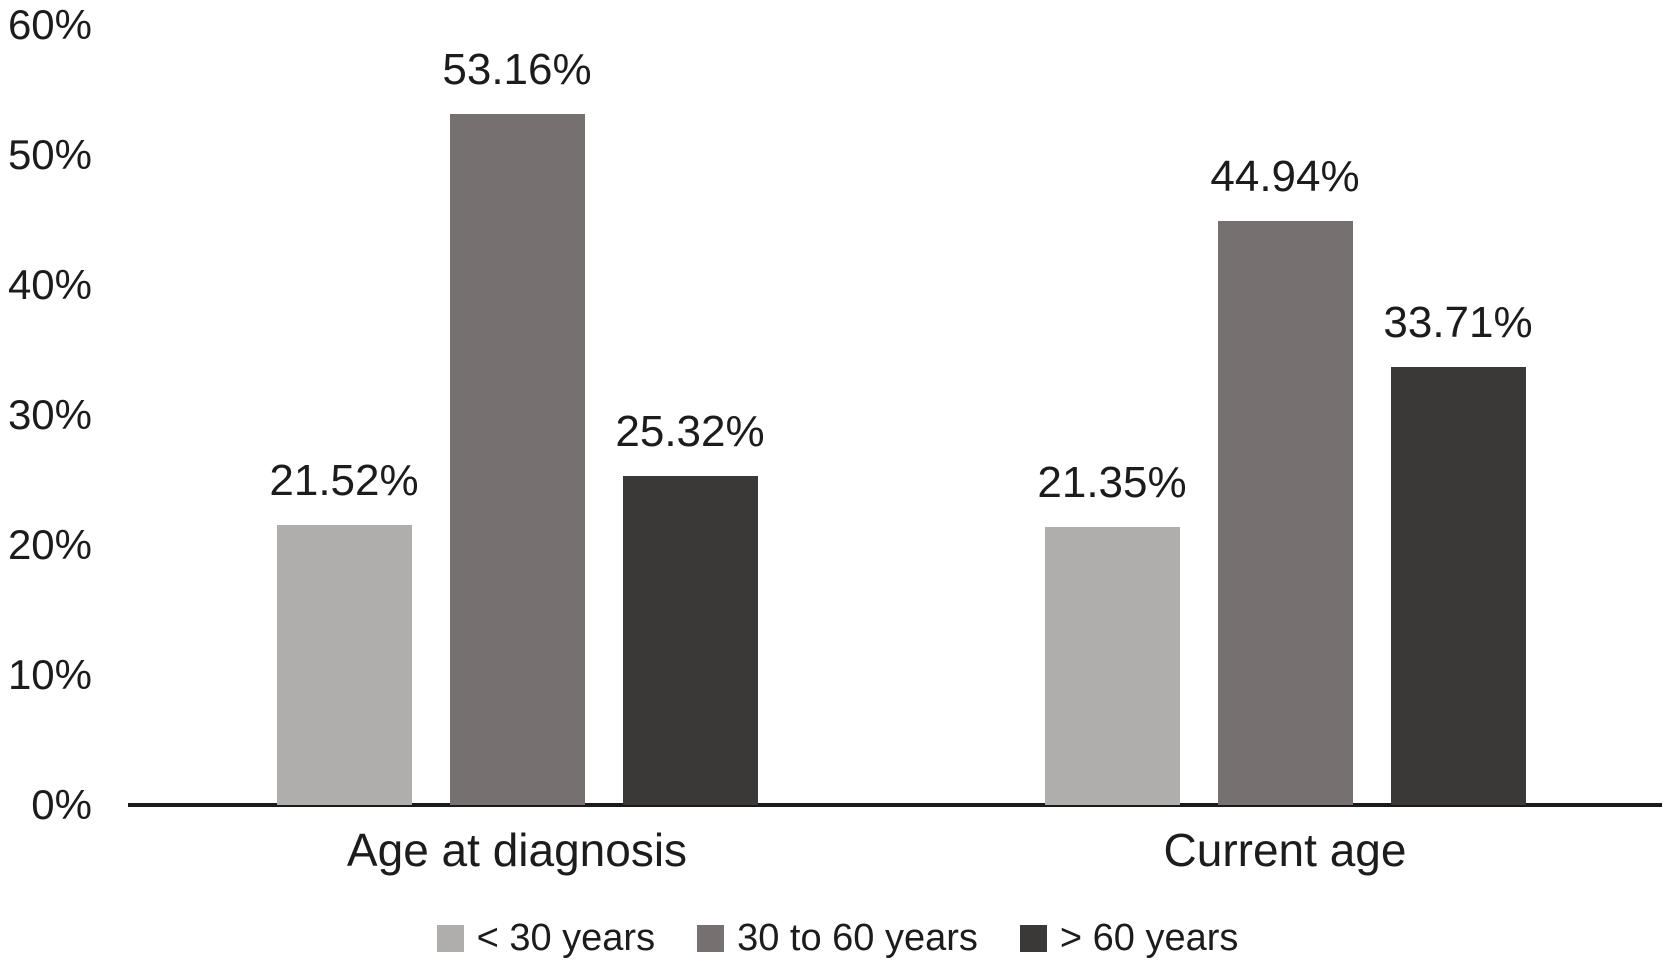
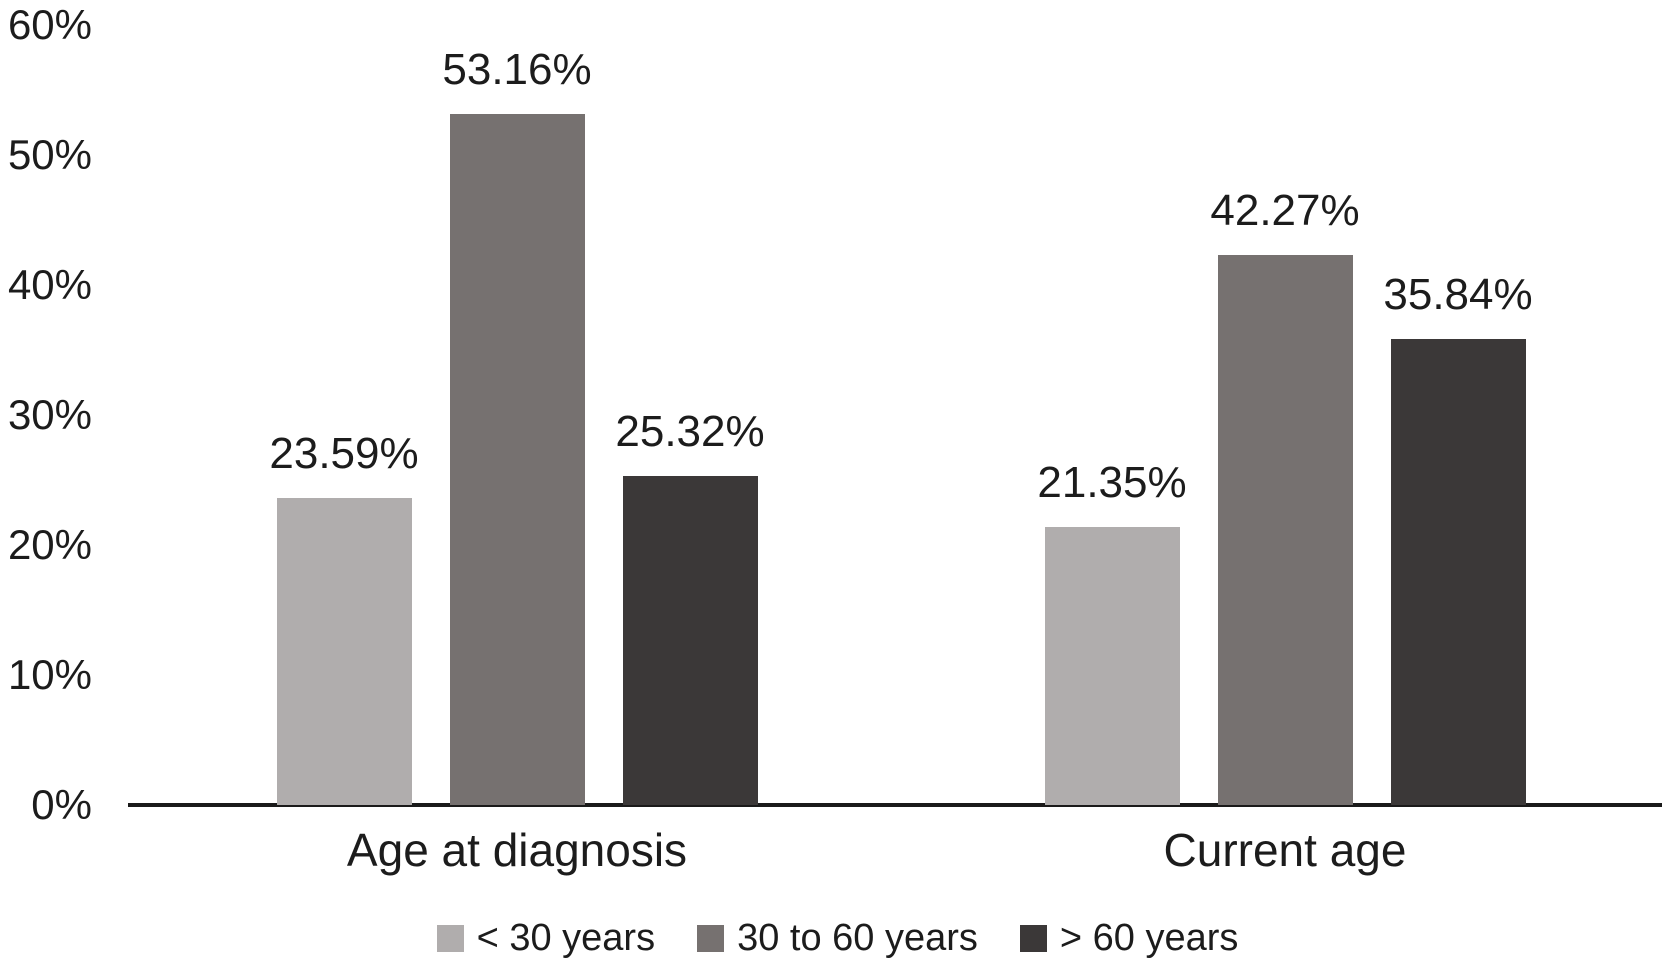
< 30 years/Age at diagnosis: 21.52% -> 23.59%
30 to 60 years/Current age: 44.94% -> 42.27%
> 60 years/Current age: 33.71% -> 35.84%
